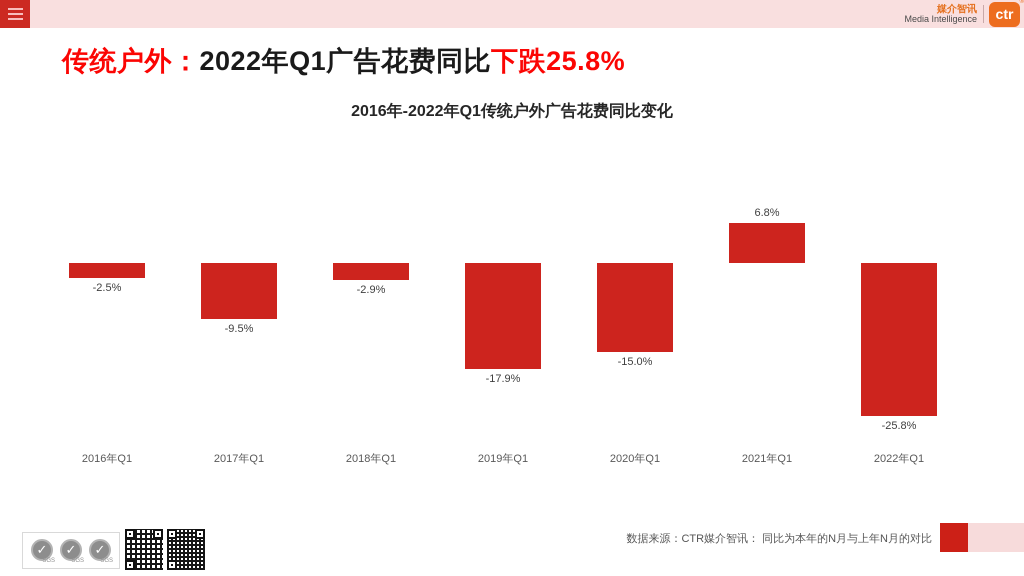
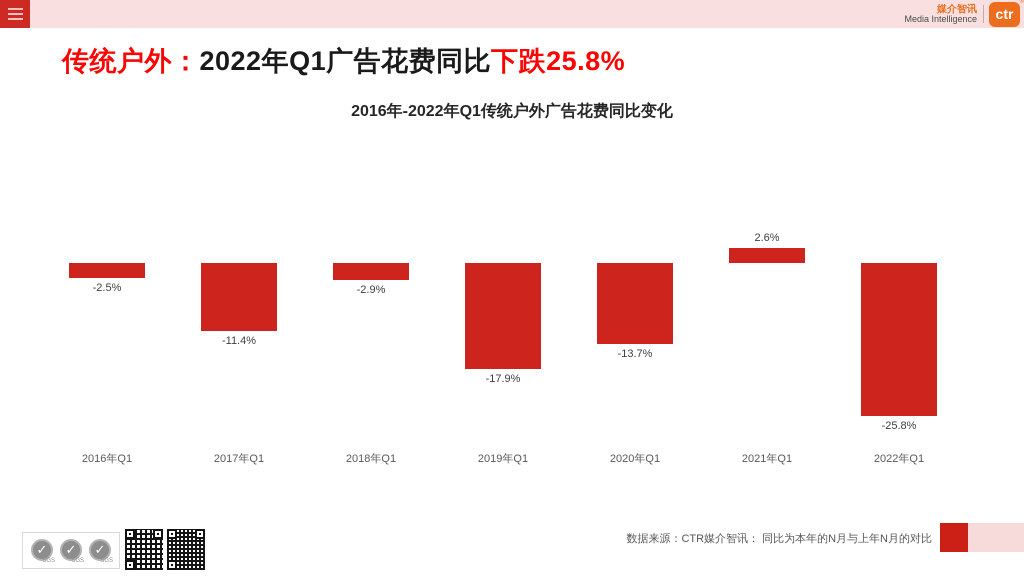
2017年Q1: -9.5% -> -11.4%
2020年Q1: -15.0% -> -13.7%
2021年Q1: 6.8% -> 2.6%
